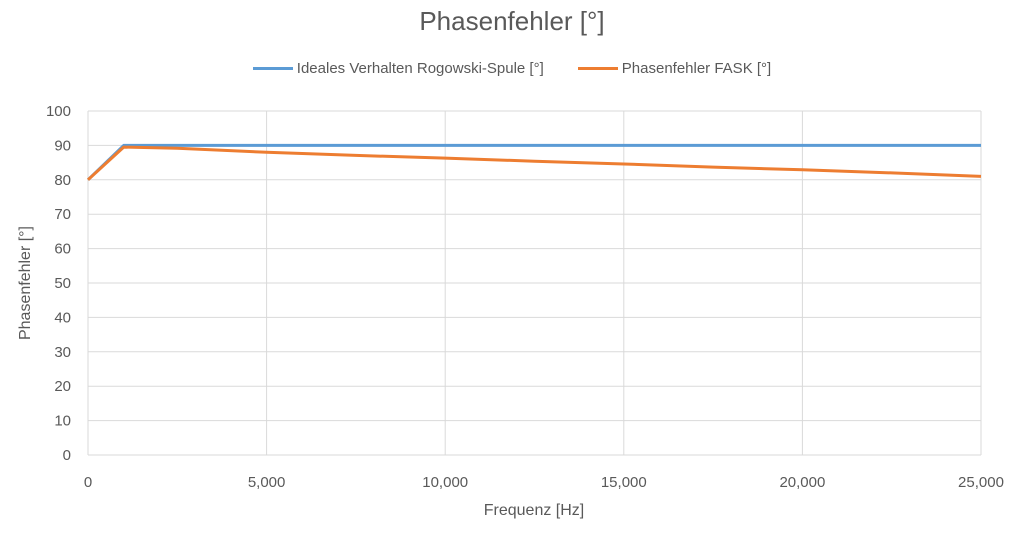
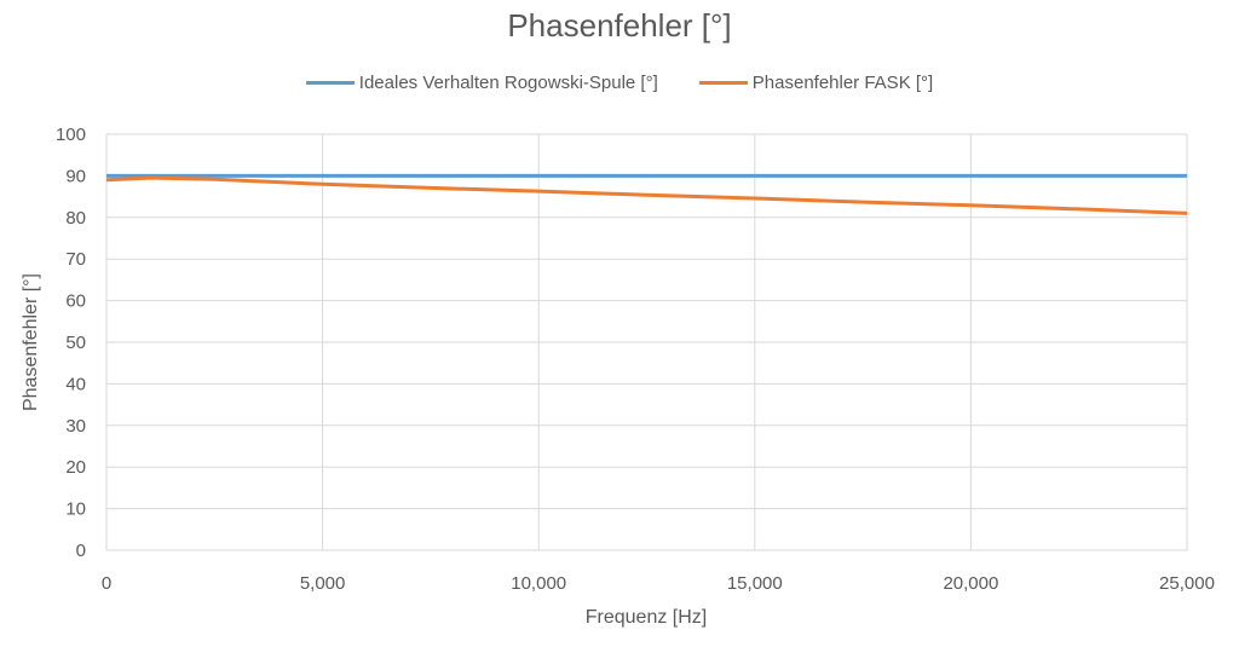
Ideales Verhalten Rogowski-Spule [°]/0: 80 -> 90
Phasenfehler FASK [°]/0: 80 -> 89
